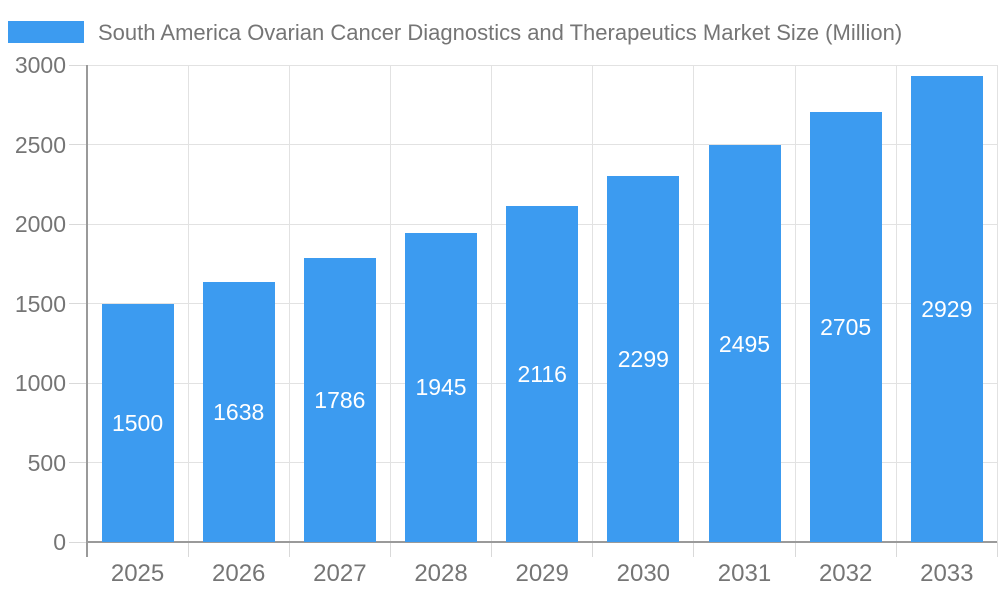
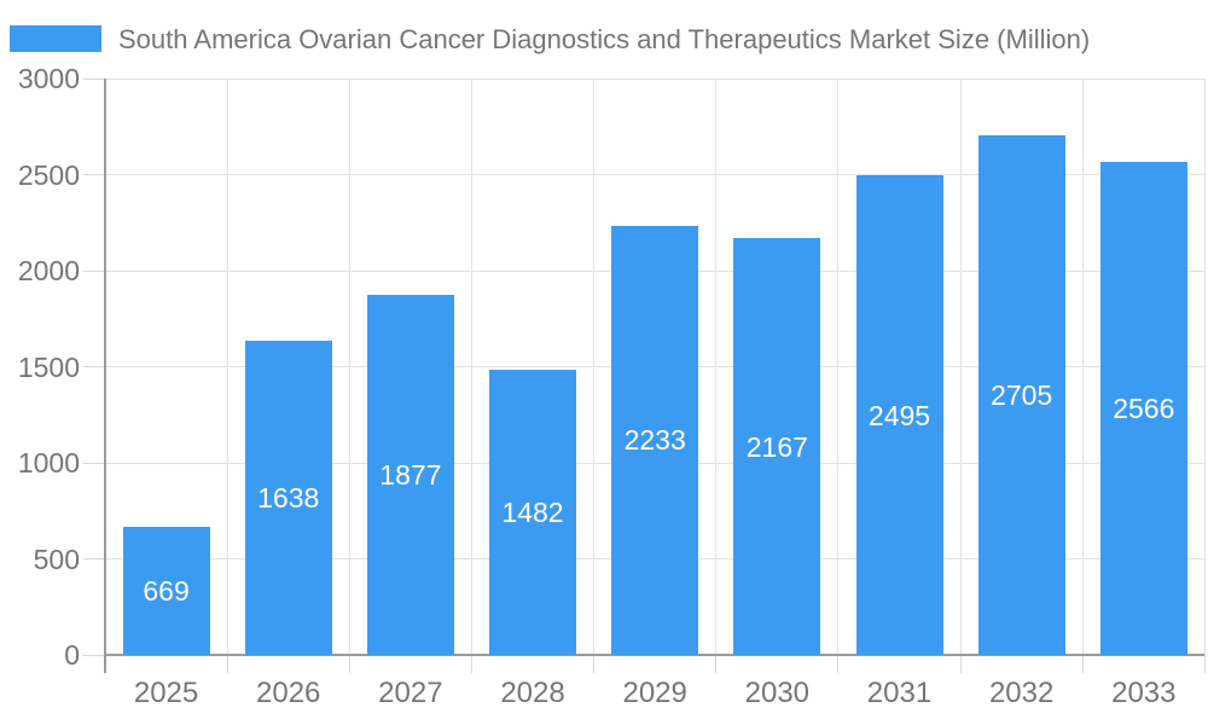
2025: 1500 -> 669
2027: 1786 -> 1877
2028: 1945 -> 1482
2029: 2116 -> 2233
2030: 2299 -> 2167
2033: 2929 -> 2566
